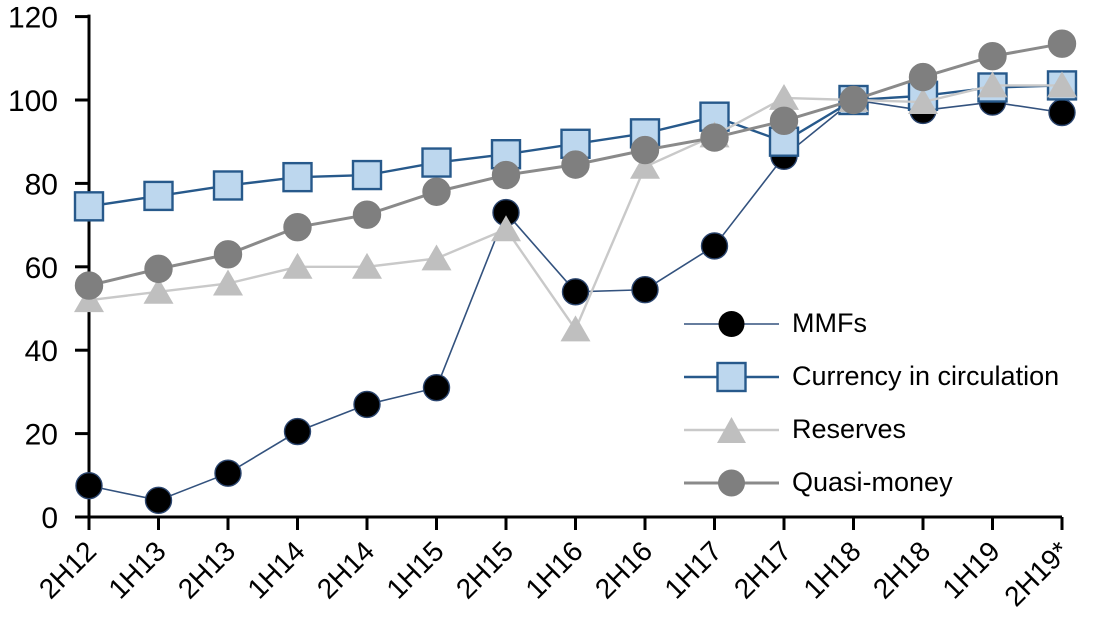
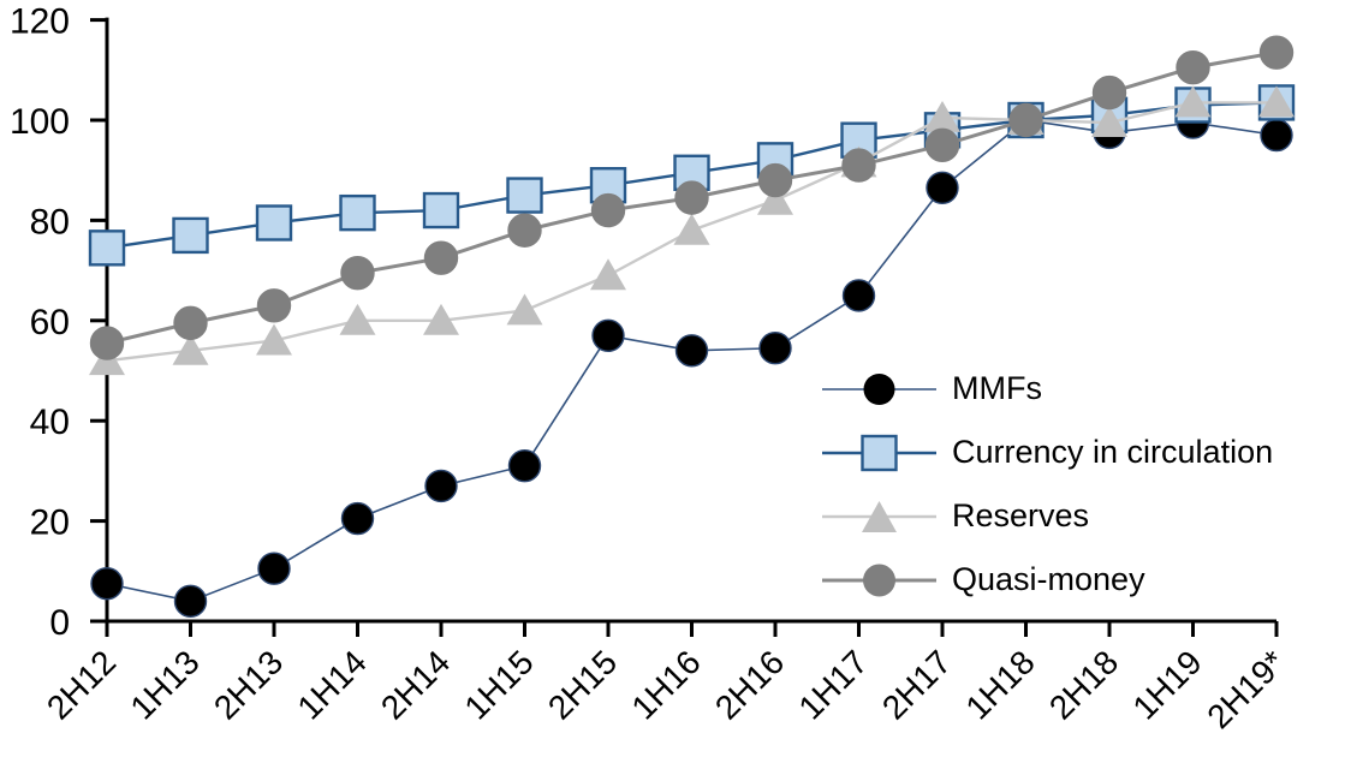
MMFs/2H15: 73 -> 57
Reserves/1H16: 45 -> 78
Currency in circulation/2H17: 90 -> 98
